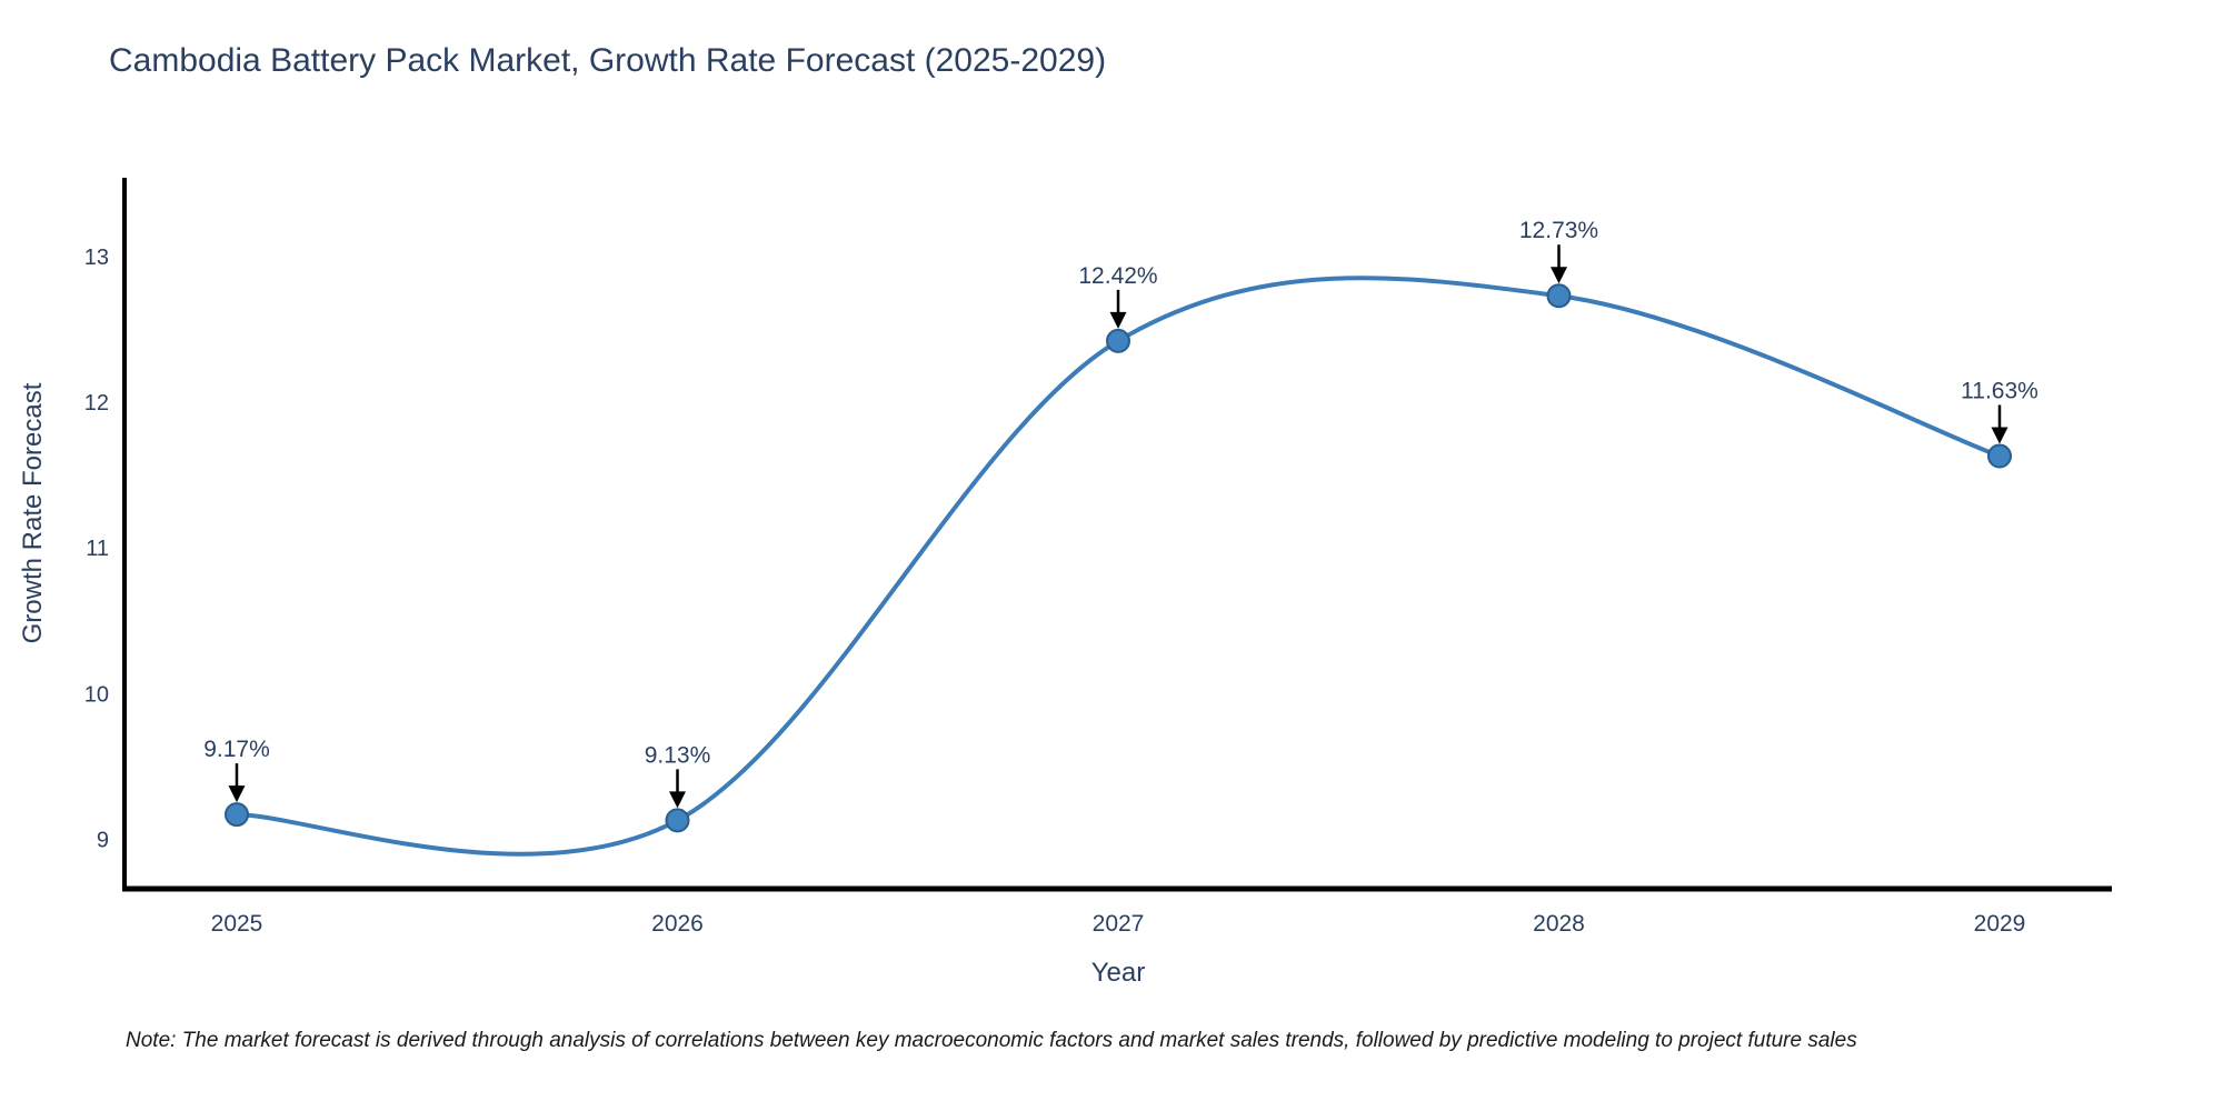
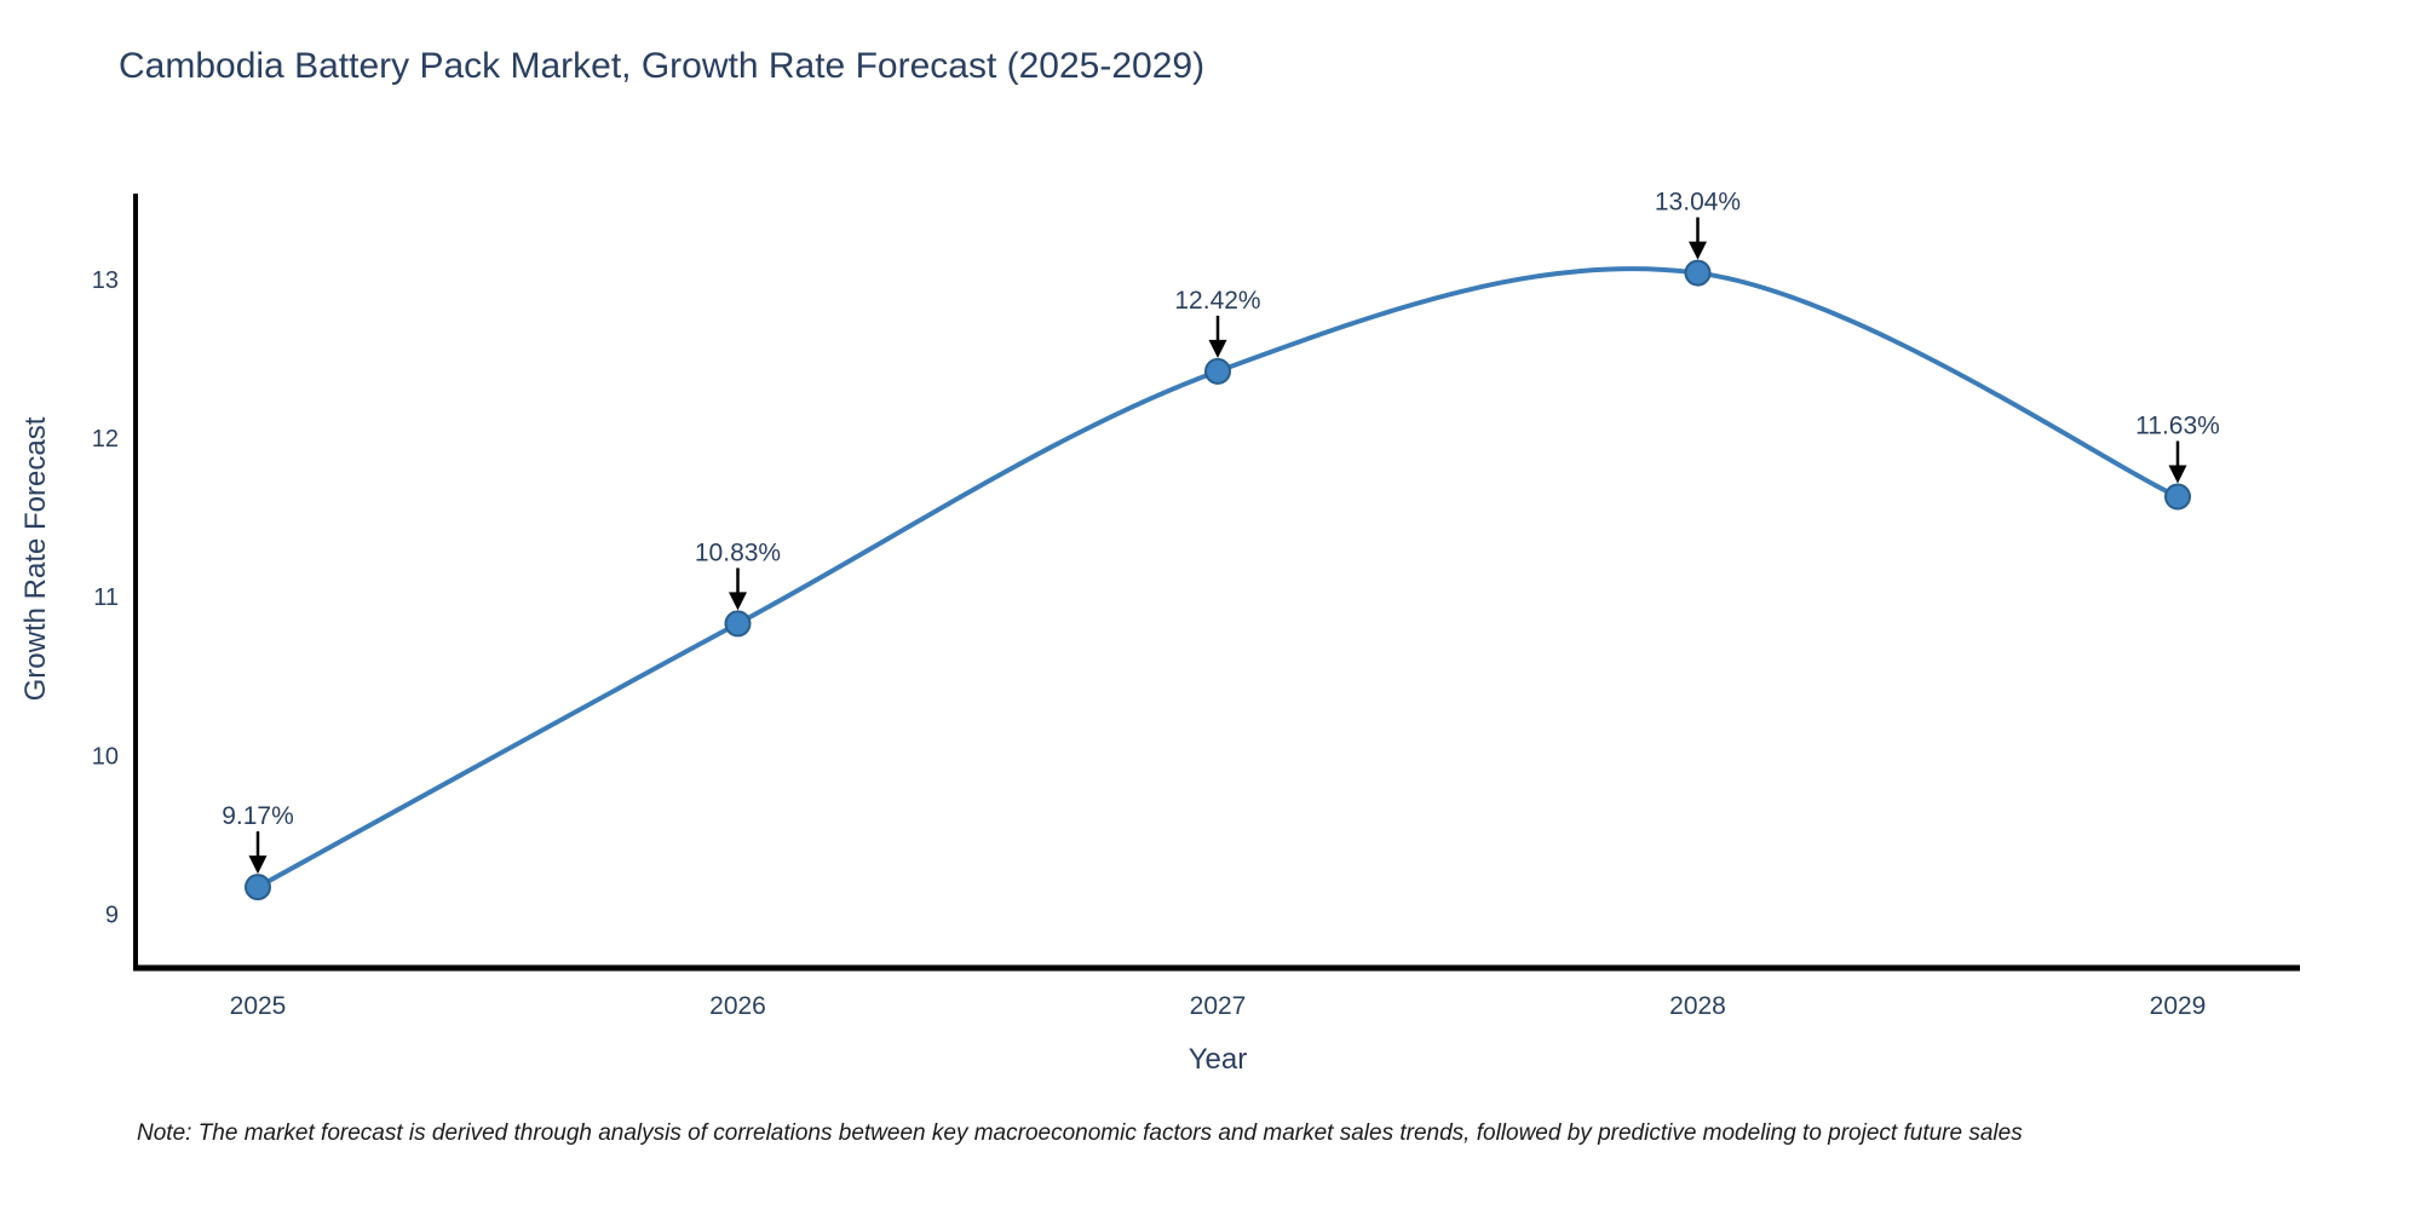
2026: 9.13% -> 10.83%
2028: 12.73% -> 13.04%
